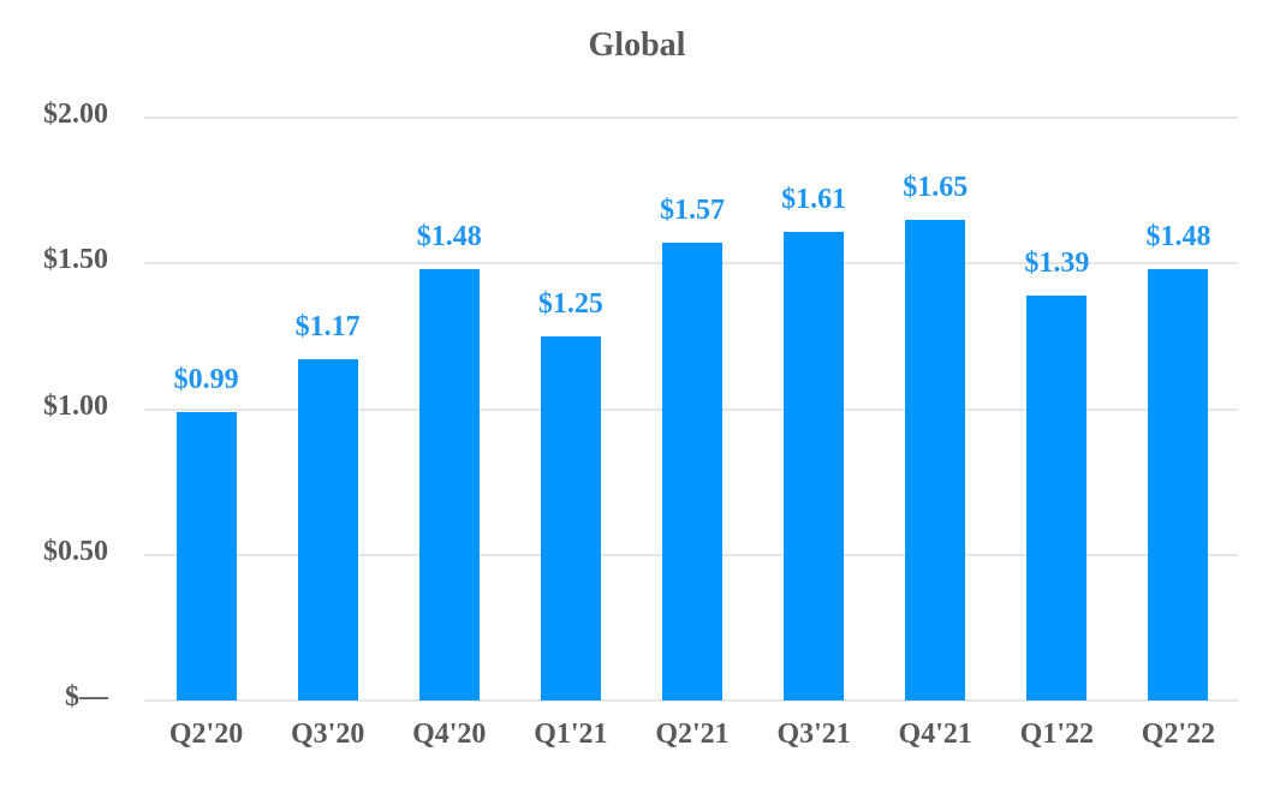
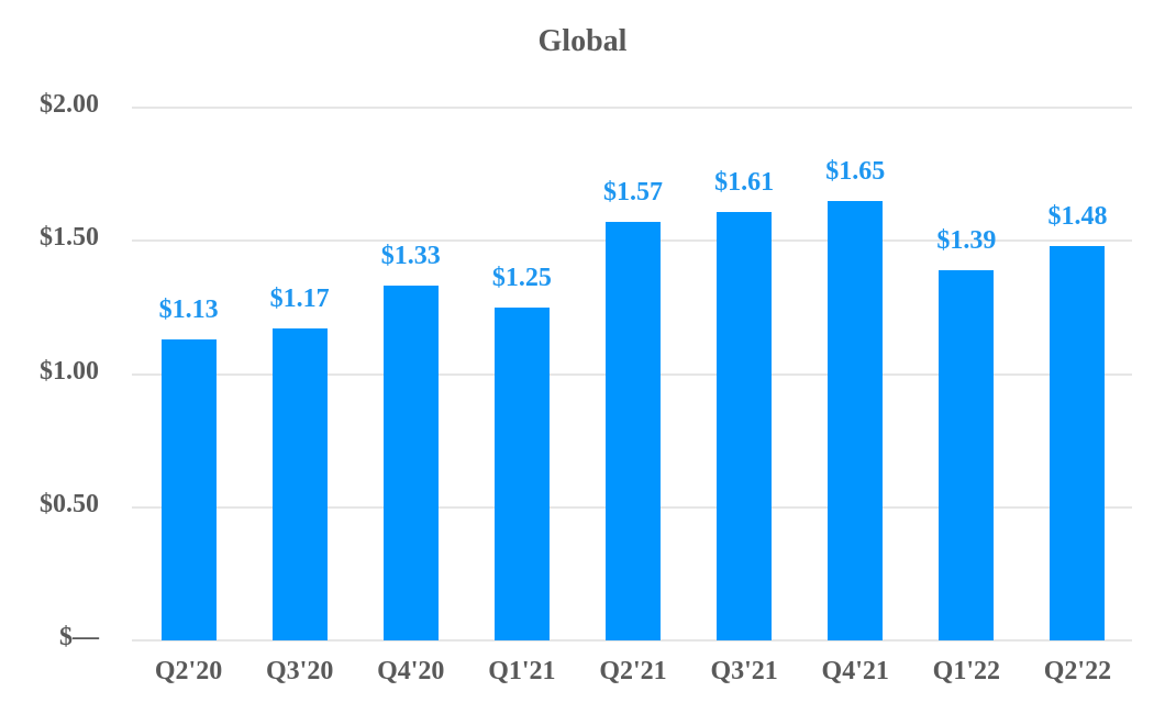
Q2'20: $0.99 -> $1.13
Q4'20: $1.48 -> $1.33
